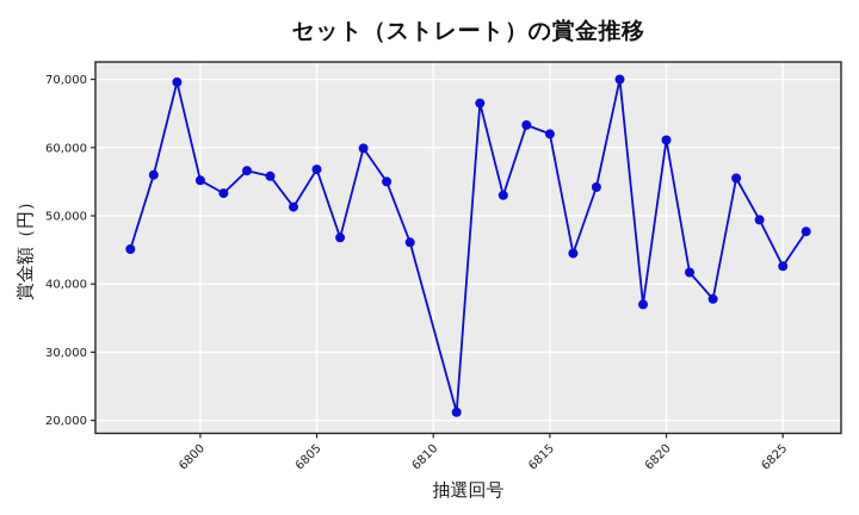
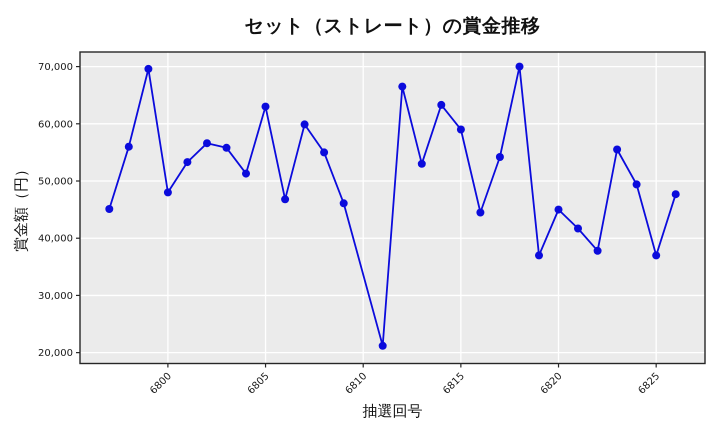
6800: 55000 -> 48000
6805: 57000 -> 63000
6815: 62000 -> 59000
6820: 61000 -> 45000
6825: 43000 -> 37000
